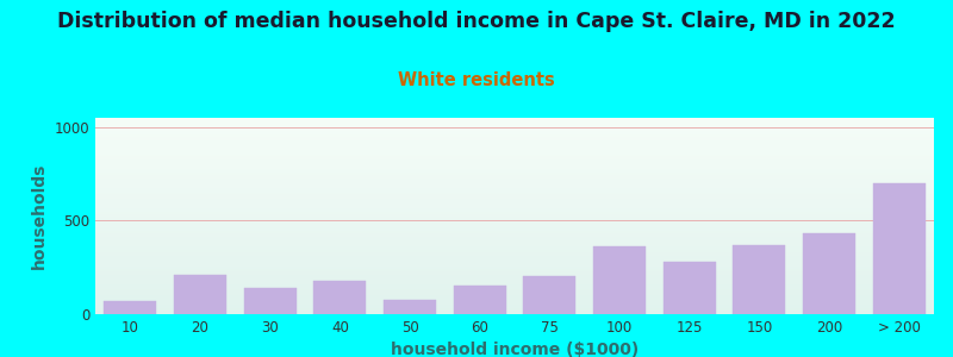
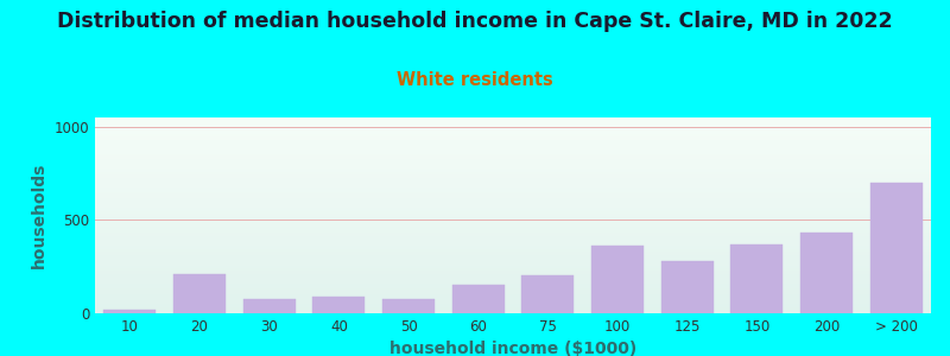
10: 70 -> 20
30: 140 -> 80
40: 180 -> 90
